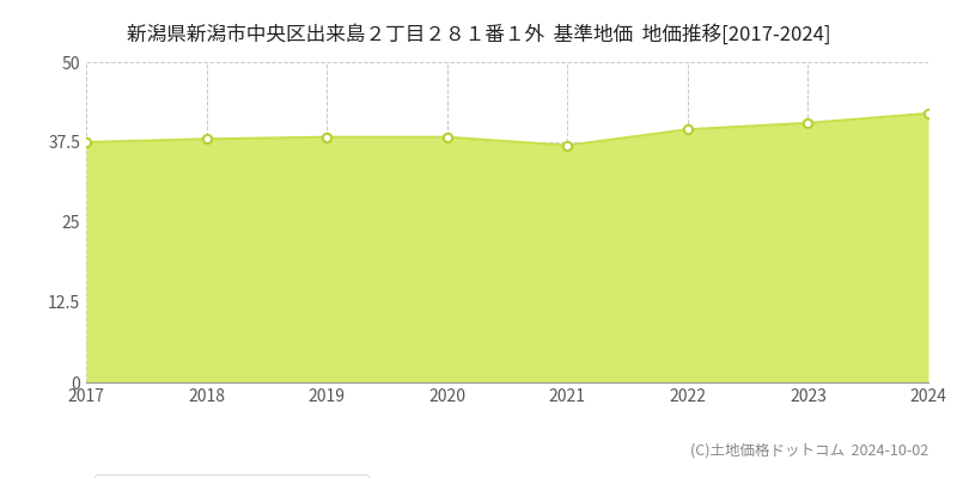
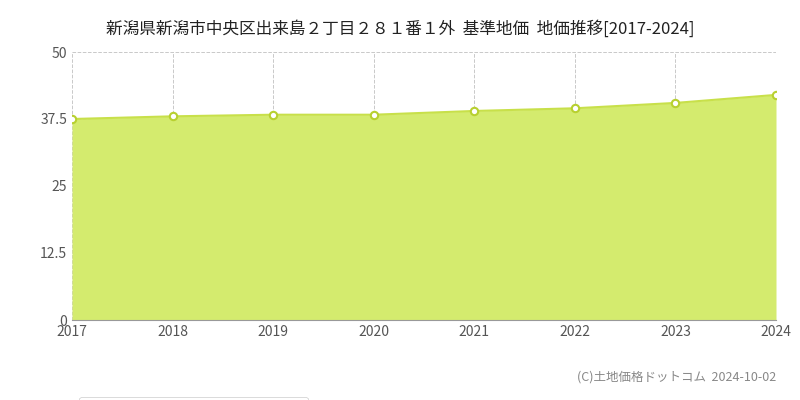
2021: 37.0 -> 39.0
